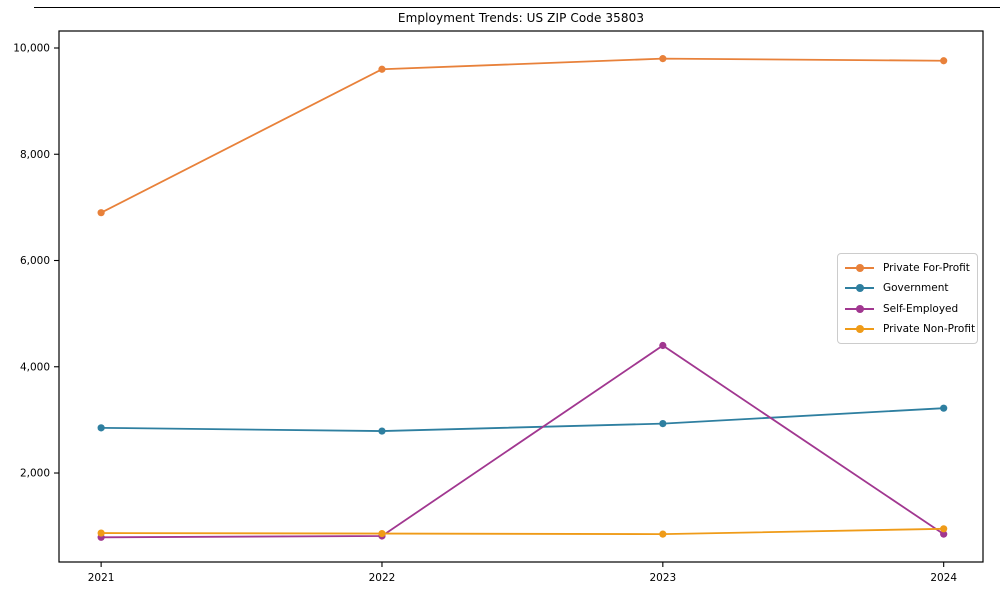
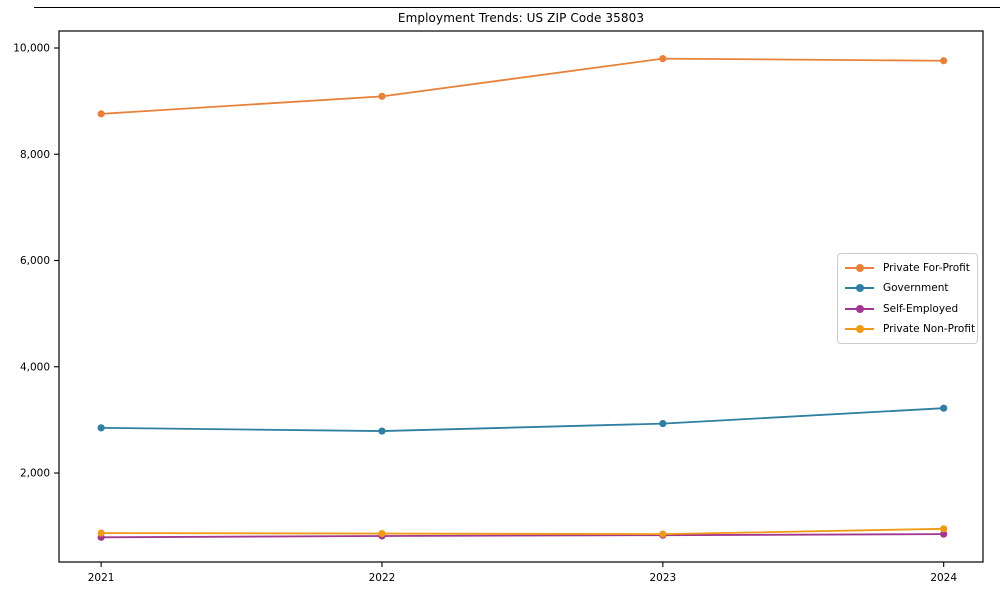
Private For-Profit/2021: 6900 -> 8800
Private For-Profit/2022: 9600 -> 9100
Self-Employed/2023: 4400 -> 800
